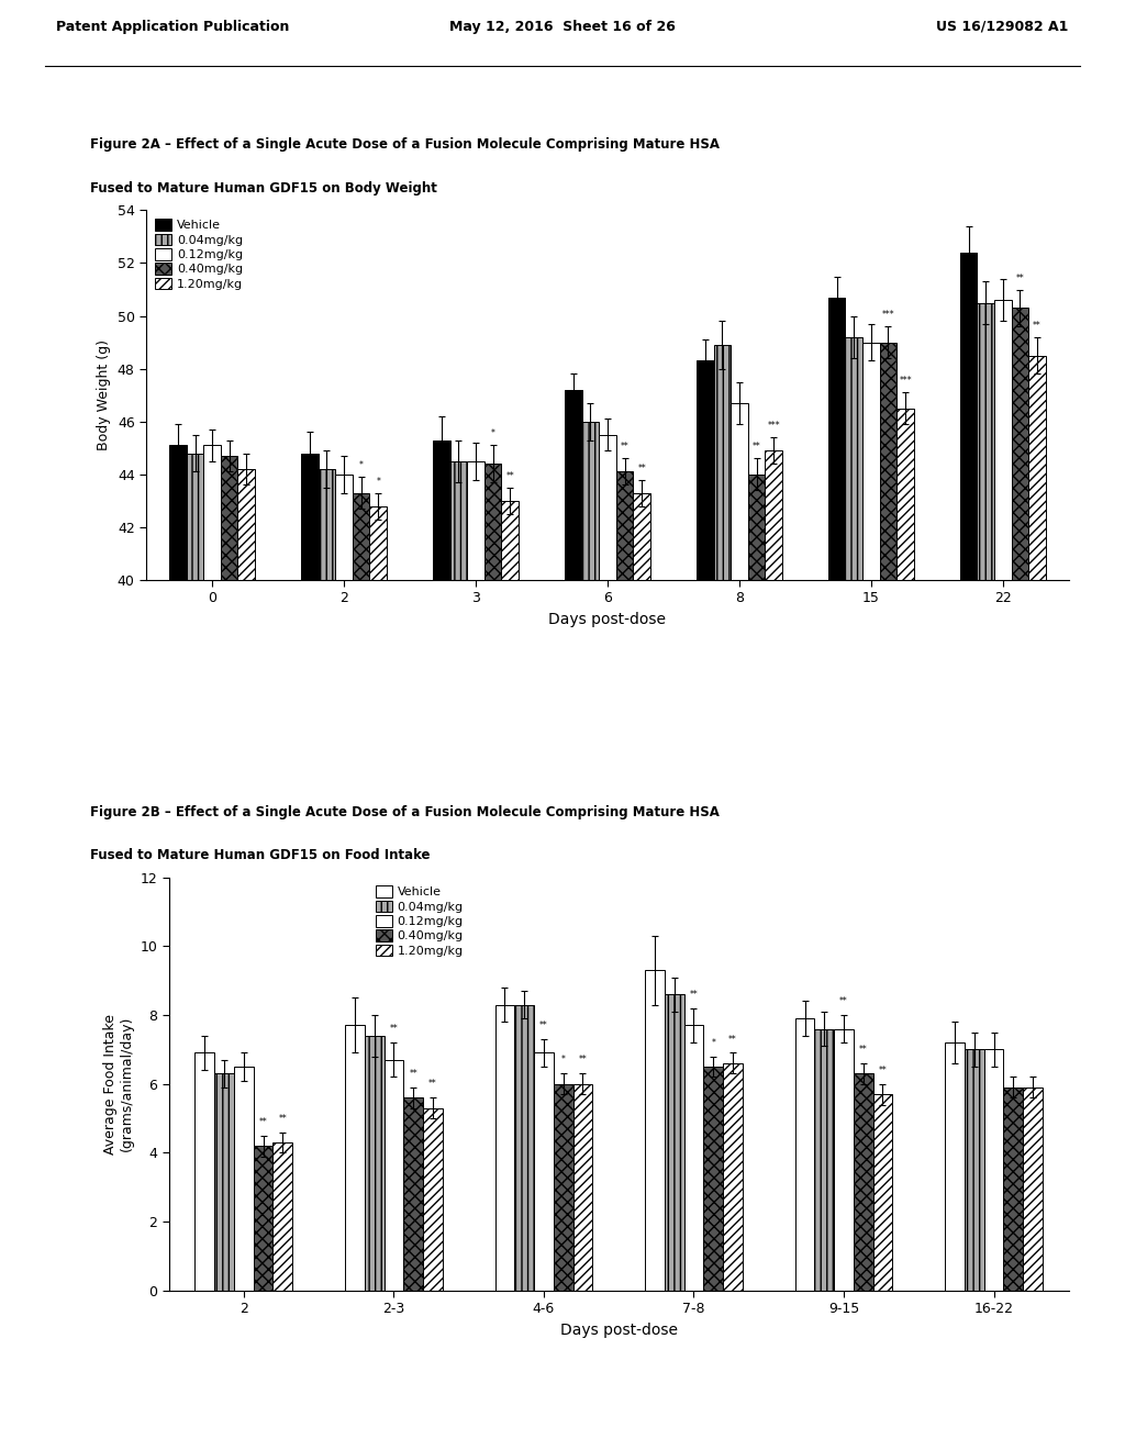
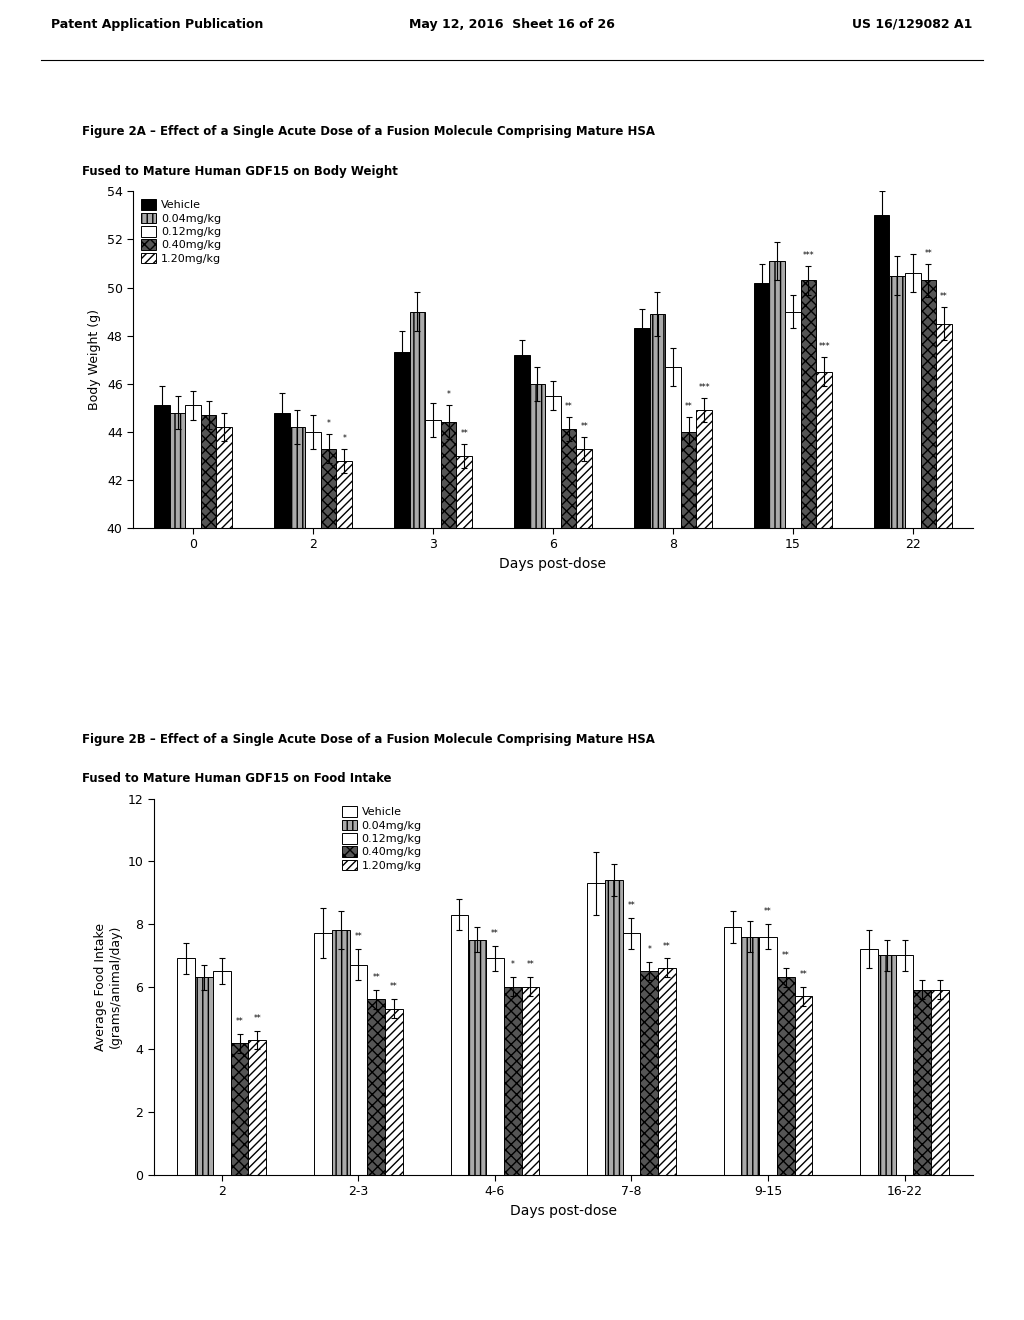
Vehicle/3: 45.3 -> 47.3
0.04mg/kg/3: 44.5 -> 49.0
Vehicle/15: 50.7 -> 50.2
0.04mg/kg/15: 49.2 -> 51.1
0.40mg/kg/15: 49.0 -> 50.3
Vehicle/22: 52.4 -> 53.0
0.04mg/kg/2-3: 7.4 -> 7.8
0.04mg/kg/4-6: 8.3 -> 7.5
0.04mg/kg/7-8: 8.6 -> 9.4
